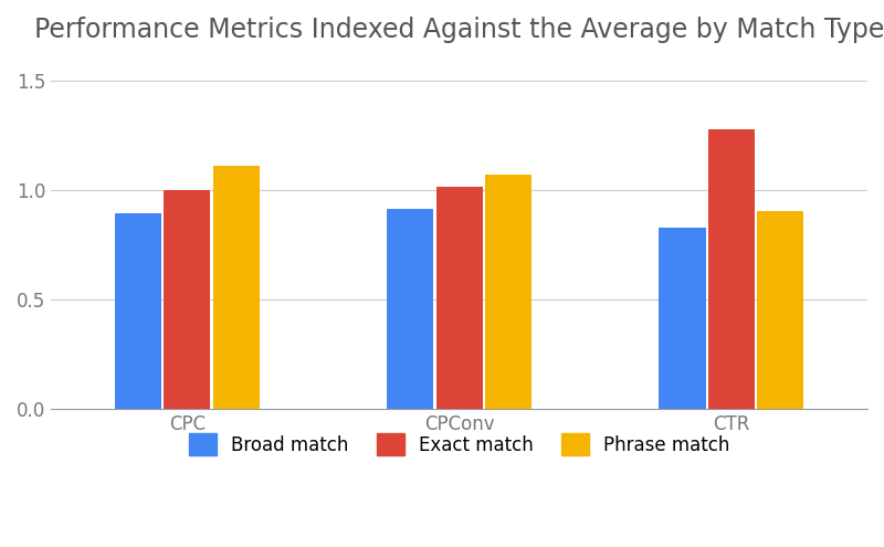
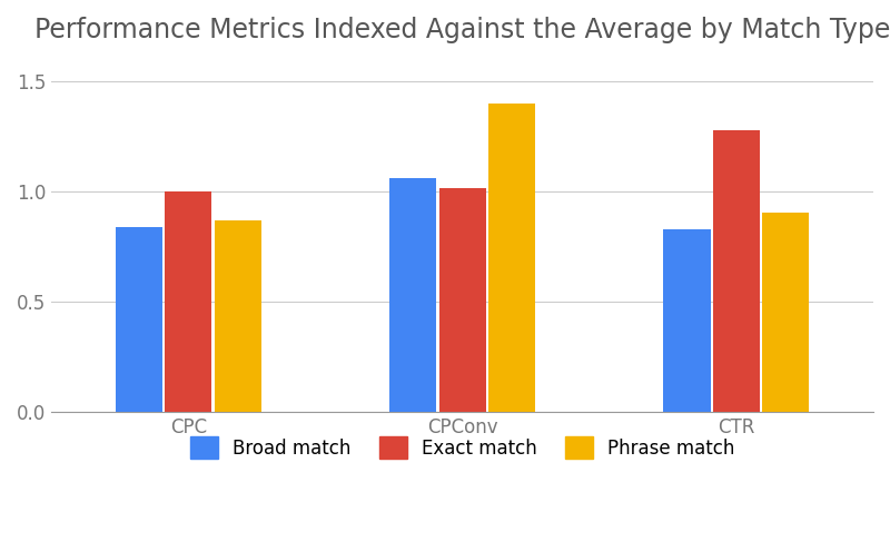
Broad match/CPC: 0.90 -> 0.84
Phrase match/CPC: 1.11 -> 0.87
Broad match/CPConv: 0.92 -> 1.06
Phrase match/CPConv: 1.07 -> 1.40
